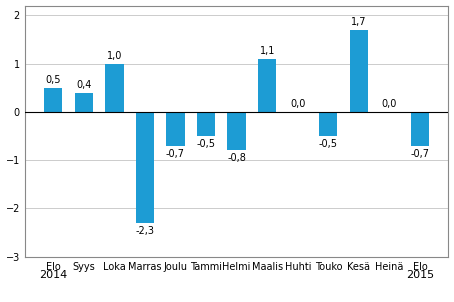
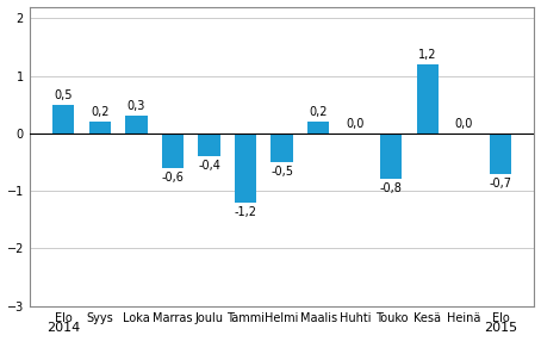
Syys: 0,4 -> 0,2
Loka: 1,0 -> 0,3
Marras: -2,3 -> -0,6
Joulu: -0,7 -> -0,4
Tammi: -0,5 -> -1,2
Helmi: -0,8 -> -0,5
Maalis: 1,1 -> 0,2
Touko: -0,5 -> -0,8
Kesä: 1,7 -> 1,2
